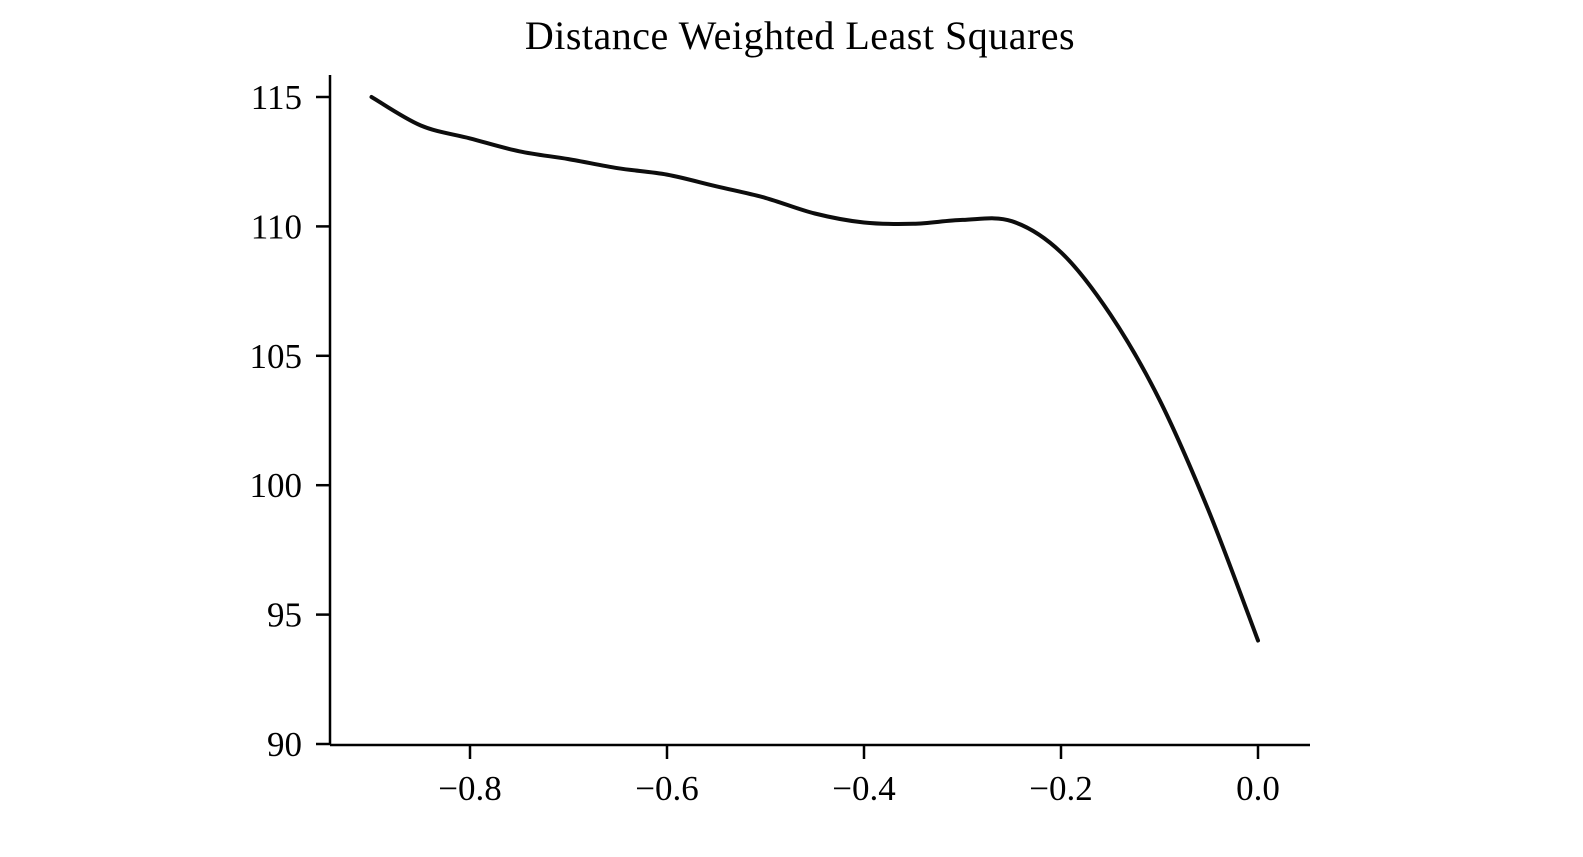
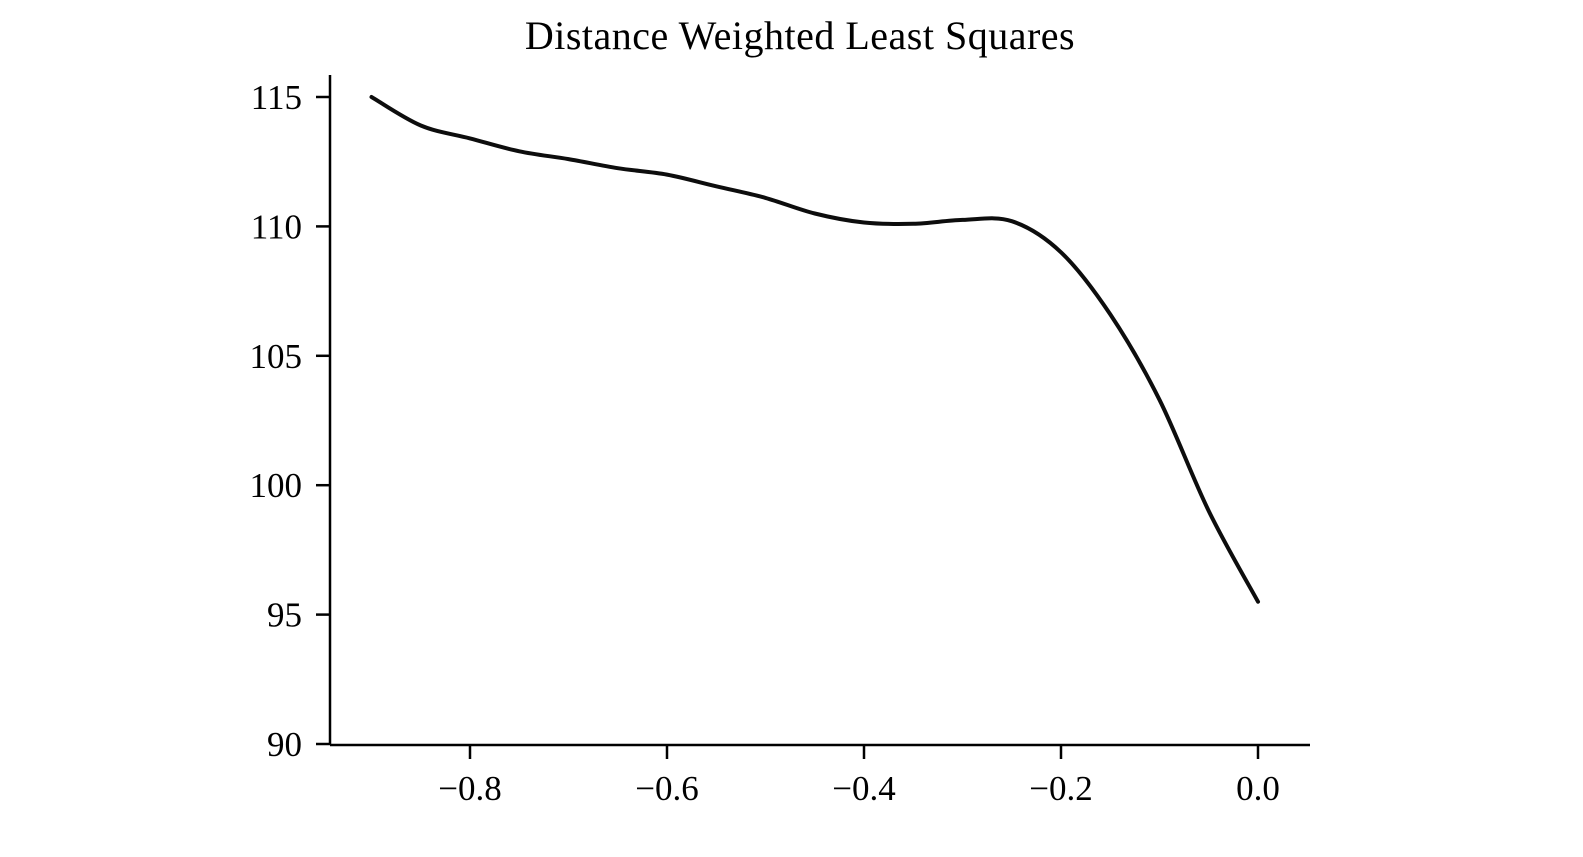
0.0: 94.0 -> 95.5
